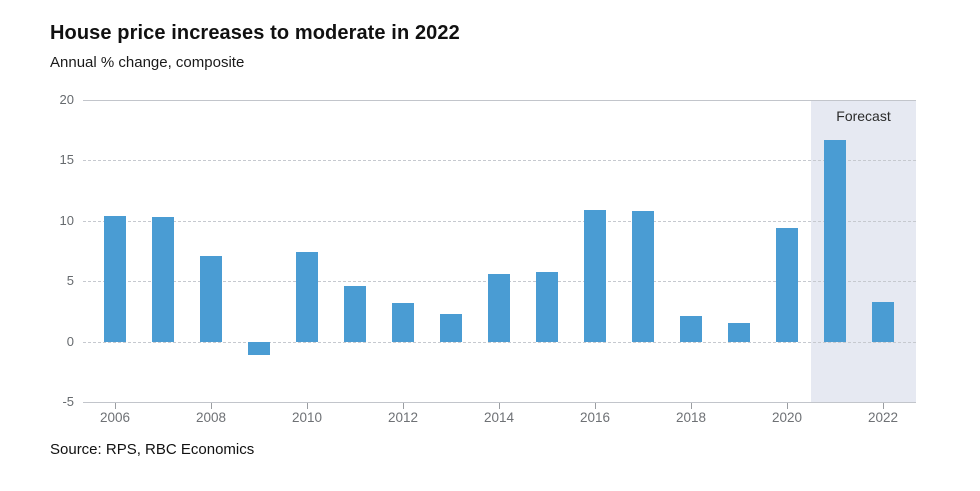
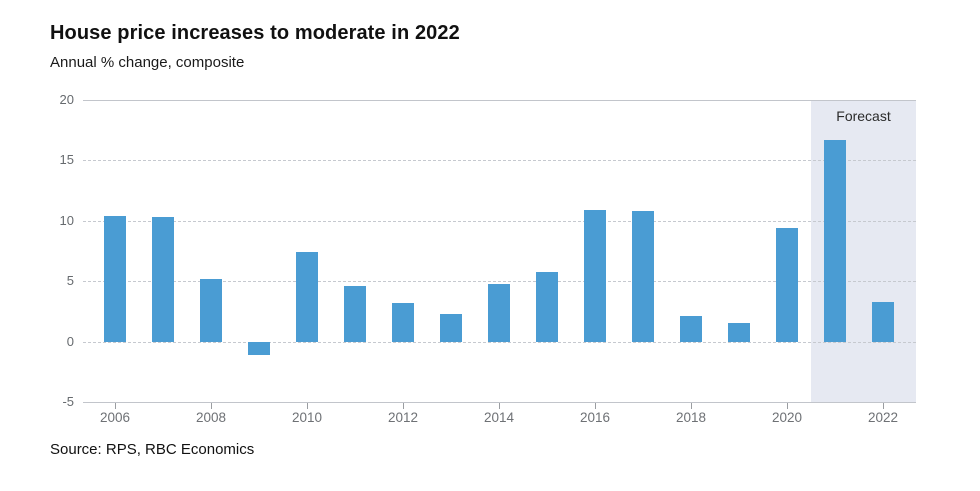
2008: 7.1 -> 5.2
2014: 5.6 -> 4.8
